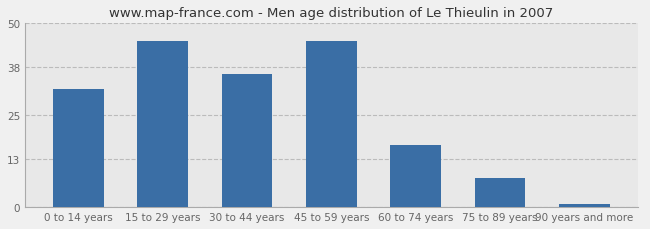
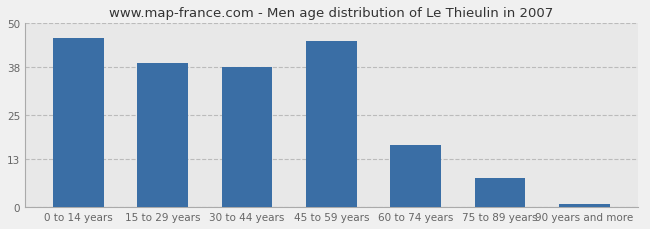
0 to 14 years: 32 -> 46
15 to 29 years: 45 -> 39
30 to 44 years: 36 -> 38
